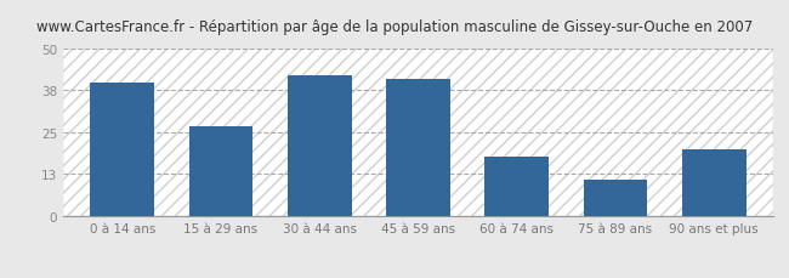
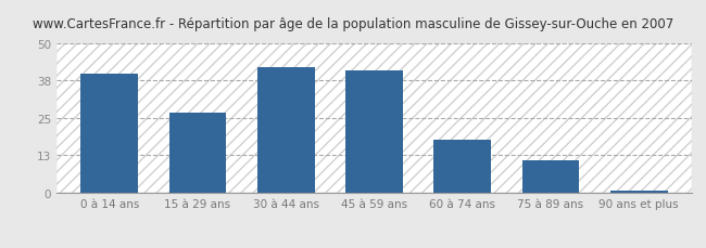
90 ans et plus: 20 -> 1
